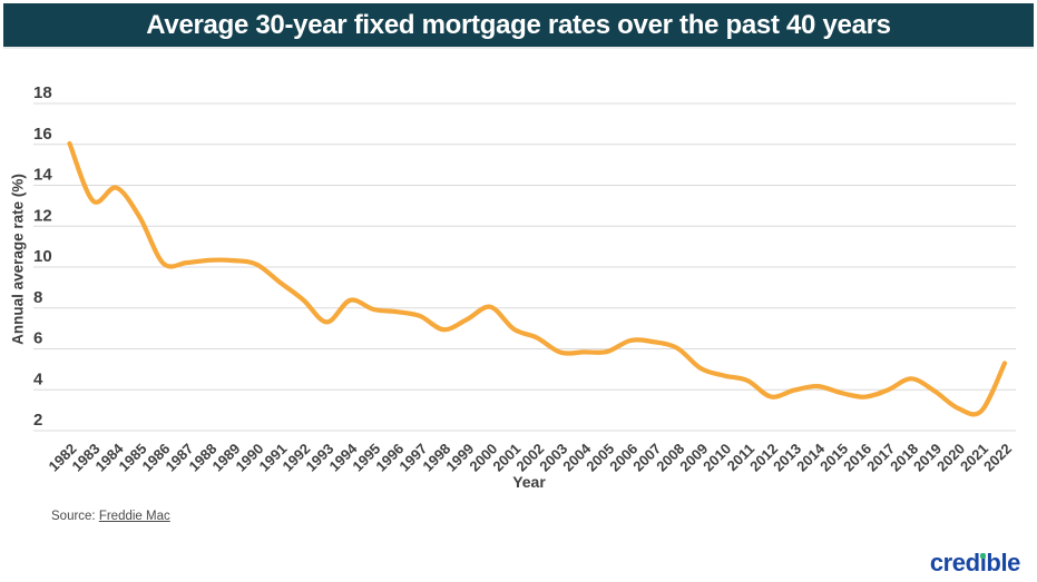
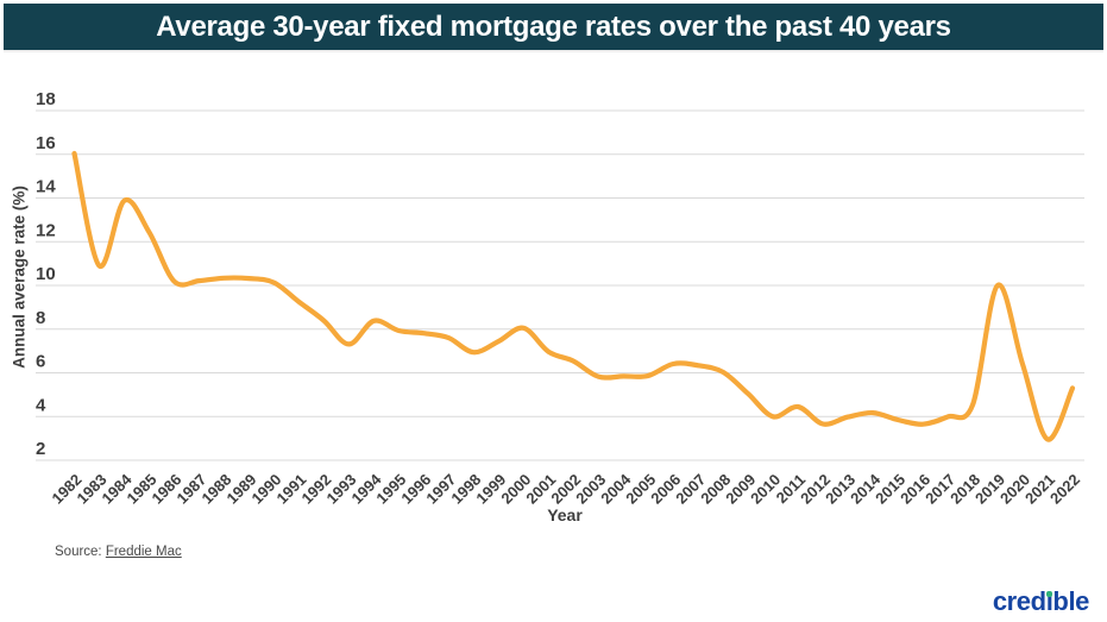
1983: 13.2 -> 10.9
2010: 4.7 -> 4.0
2019: 3.9 -> 10.0
2020: 3.1 -> 6.4
